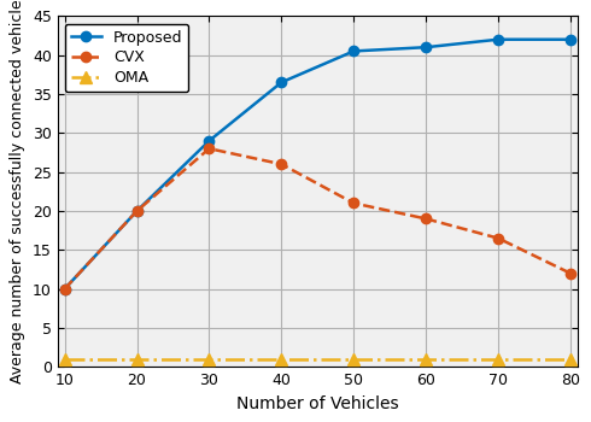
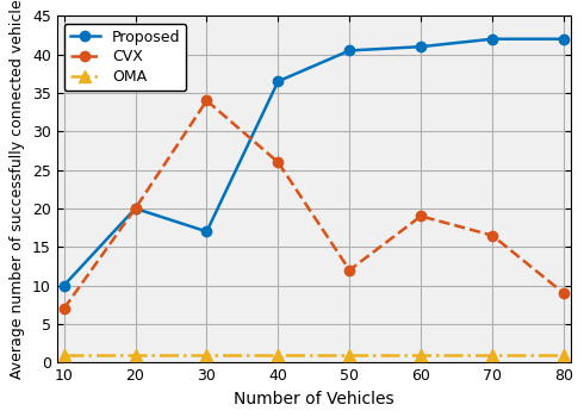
CVX/10: 10.0 -> 7.0
Proposed/30: 29.0 -> 17.0
CVX/30: 28.0 -> 34.0
CVX/50: 21.0 -> 12.0
CVX/80: 12.0 -> 9.0
